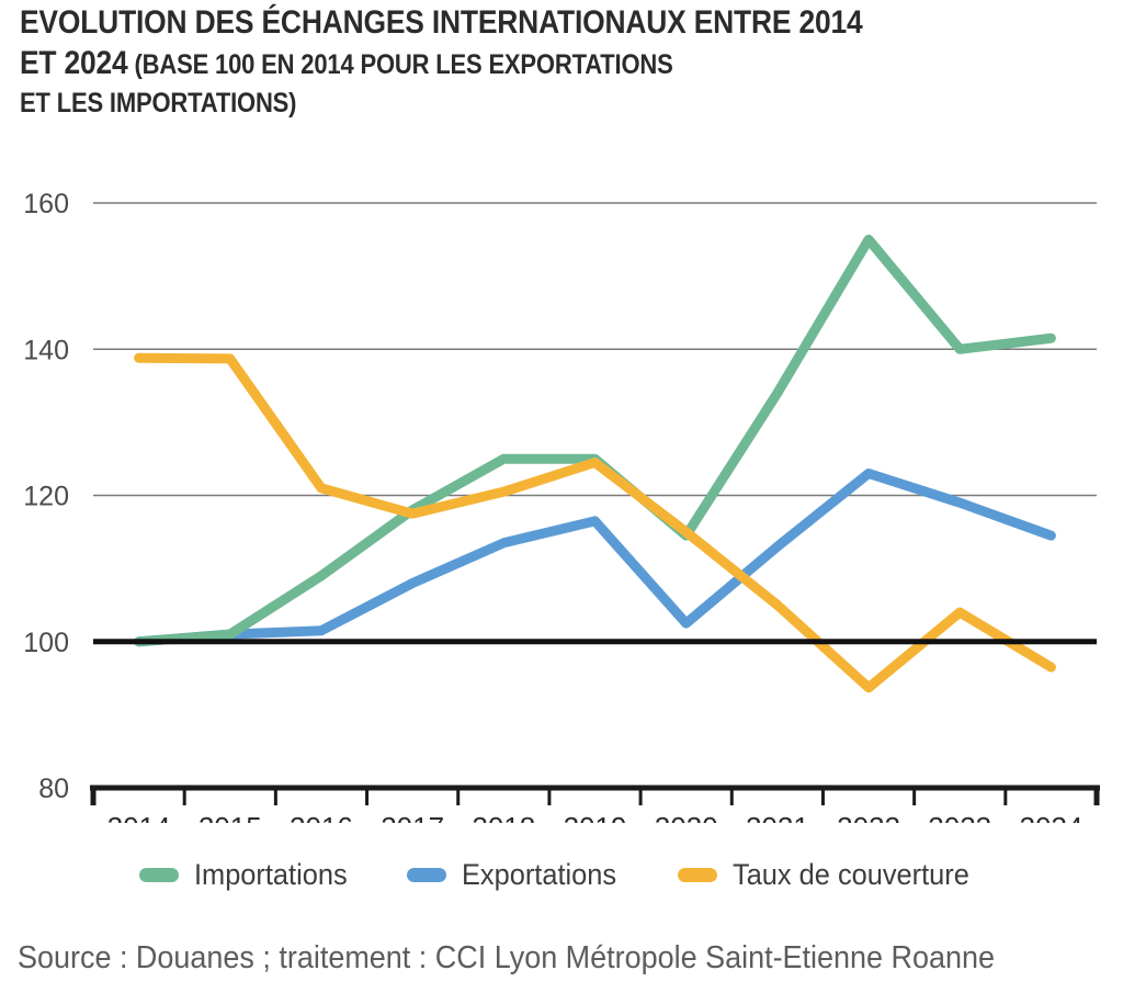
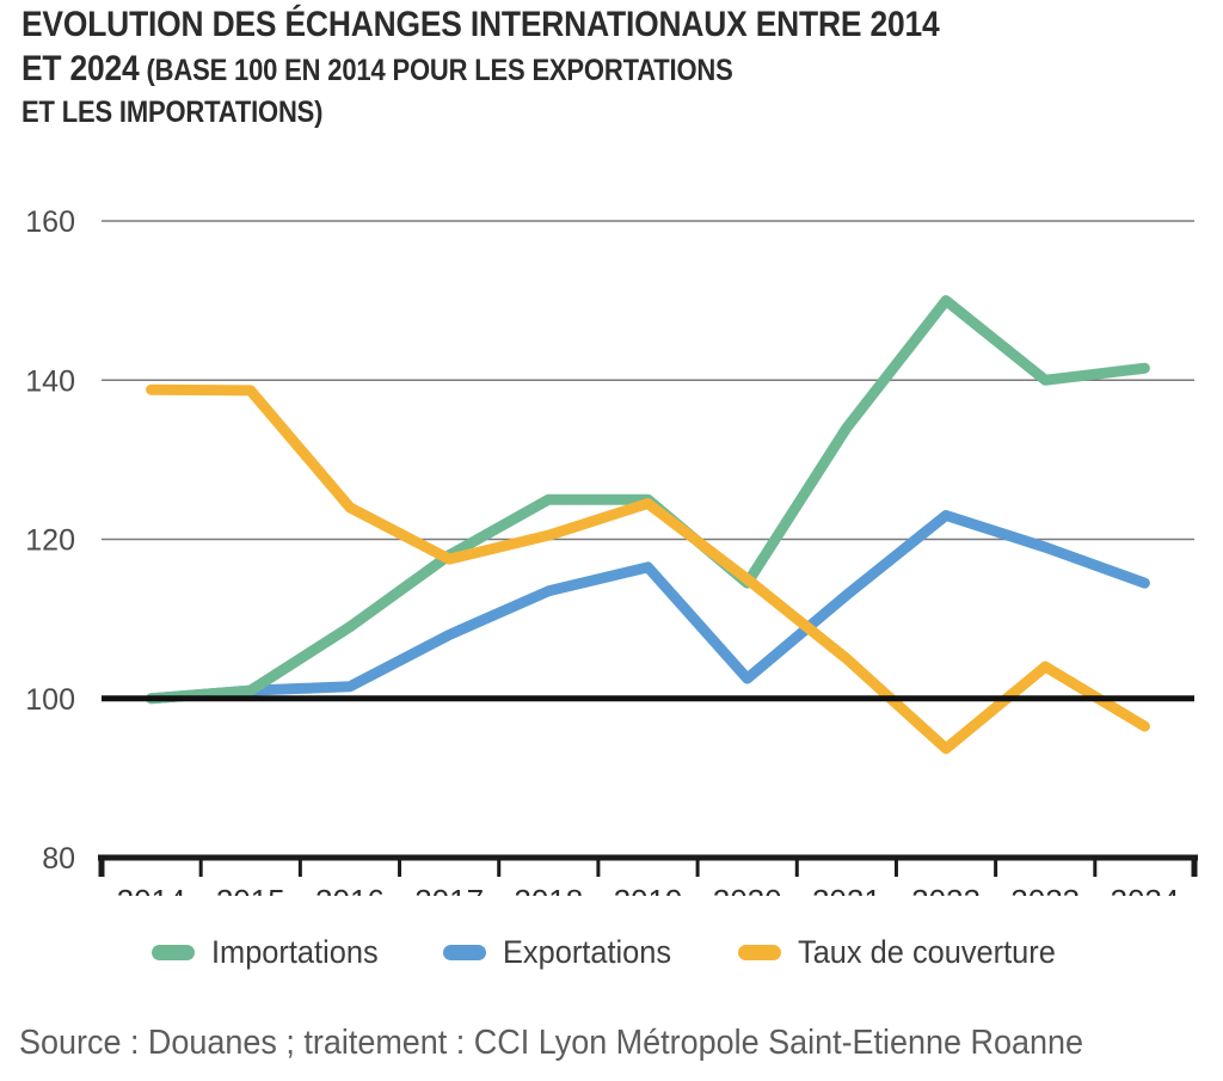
Taux de couverture/2016: 121 -> 124
Importations/2022: 155 -> 150
